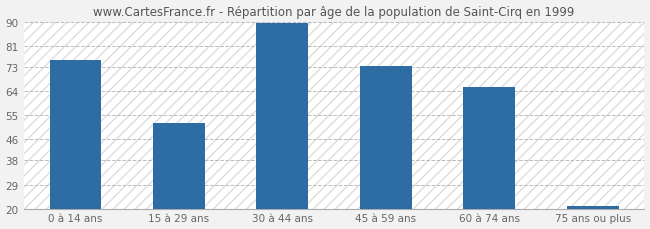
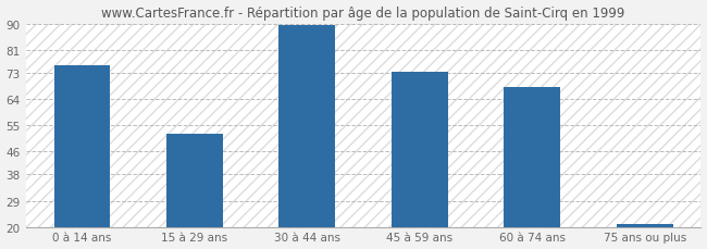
60 à 74 ans: 65.5 -> 68.0
